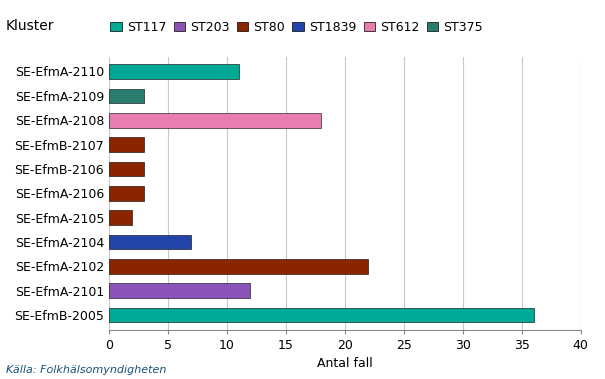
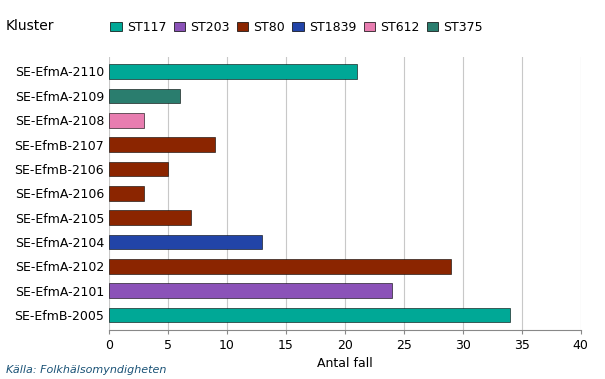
SE-EfmA-2110: 11 -> 21
SE-EfmA-2109: 3 -> 6
SE-EfmA-2108: 18 -> 3
SE-EfmB-2107: 3 -> 9
SE-EfmB-2106: 3 -> 5
SE-EfmA-2105: 2 -> 7
SE-EfmA-2104: 7 -> 13
SE-EfmA-2102: 22 -> 29
SE-EfmA-2101: 12 -> 24
SE-EfmB-2005: 36 -> 34
